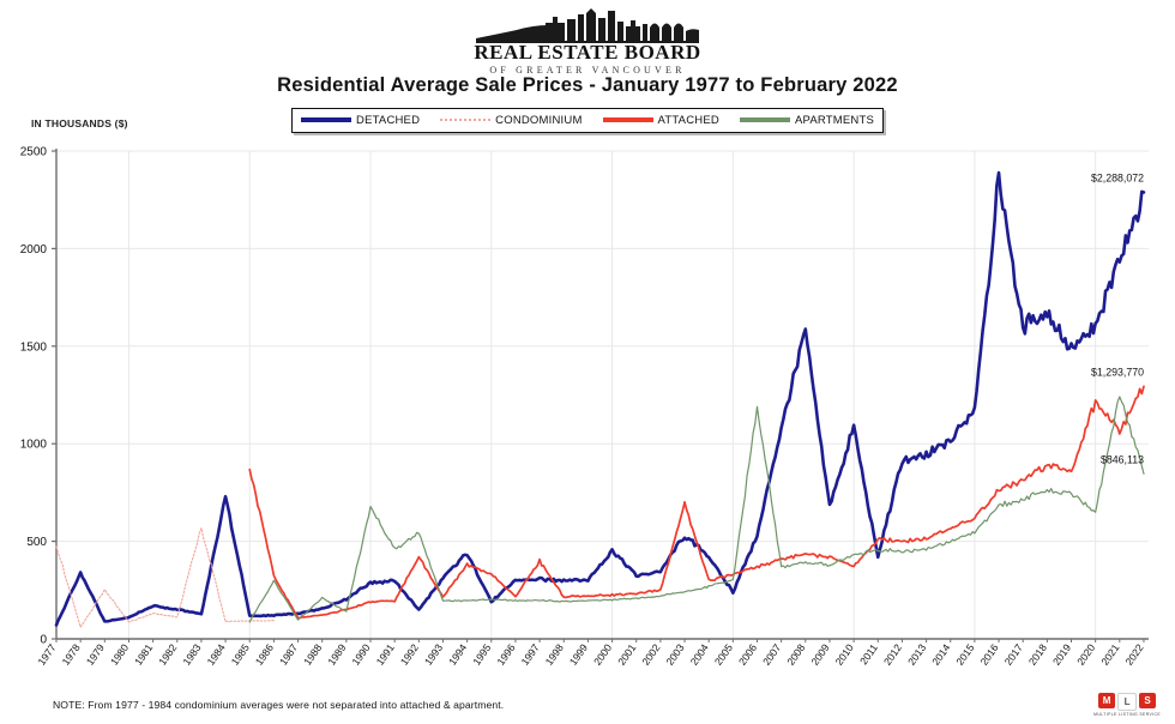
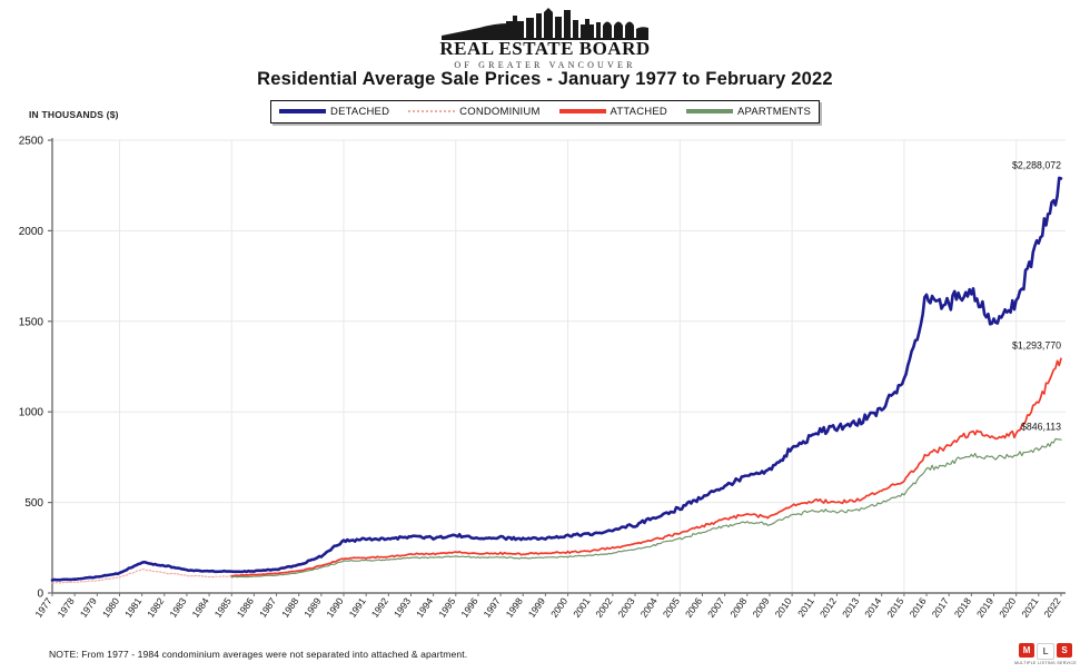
CONDOMINIUM/1977: 480 -> 60
DETACHED/1978: 340 -> 80
CONDOMINIUM/1979: 250 -> 70
CONDOMINIUM/1983: 570 -> 100
DETACHED/1984: 730 -> 120
ATTACHED/1985: 880 -> 100
ATTACHED/1986: 320 -> 100
APARTMENTS/1986: 300 -> 90
APARTMENTS/1988: 210 -> 110
APARTMENTS/1990: 670 -> 180
APARTMENTS/1991: 460 -> 180
DETACHED/1992: 150 -> 300
ATTACHED/1992: 420 -> 200
APARTMENTS/1992: 540 -> 180
DETACHED/1994: 440 -> 300
ATTACHED/1994: 380 -> 220
DETACHED/1995: 190 -> 320
ATTACHED/1995: 330 -> 220
ATTACHED/1997: 400 -> 220
DETACHED/2000: 450 -> 320
DETACHED/2003: 530 -> 380
ATTACHED/2003: 690 -> 270
DETACHED/2005: 240 -> 470
APARTMENTS/2006: 1190 -> 340
DETACHED/2007: 1080 -> 590
DETACHED/2008: 1570 -> 640
DETACHED/2010: 1080 -> 790
ATTACHED/2010: 370 -> 480
DETACHED/2011: 420 -> 880
DETACHED/2016: 2350 -> 1620
ATTACHED/2020: 1220 -> 880
APARTMENTS/2020: 650 -> 760
APARTMENTS/2021: 1260 -> 800
